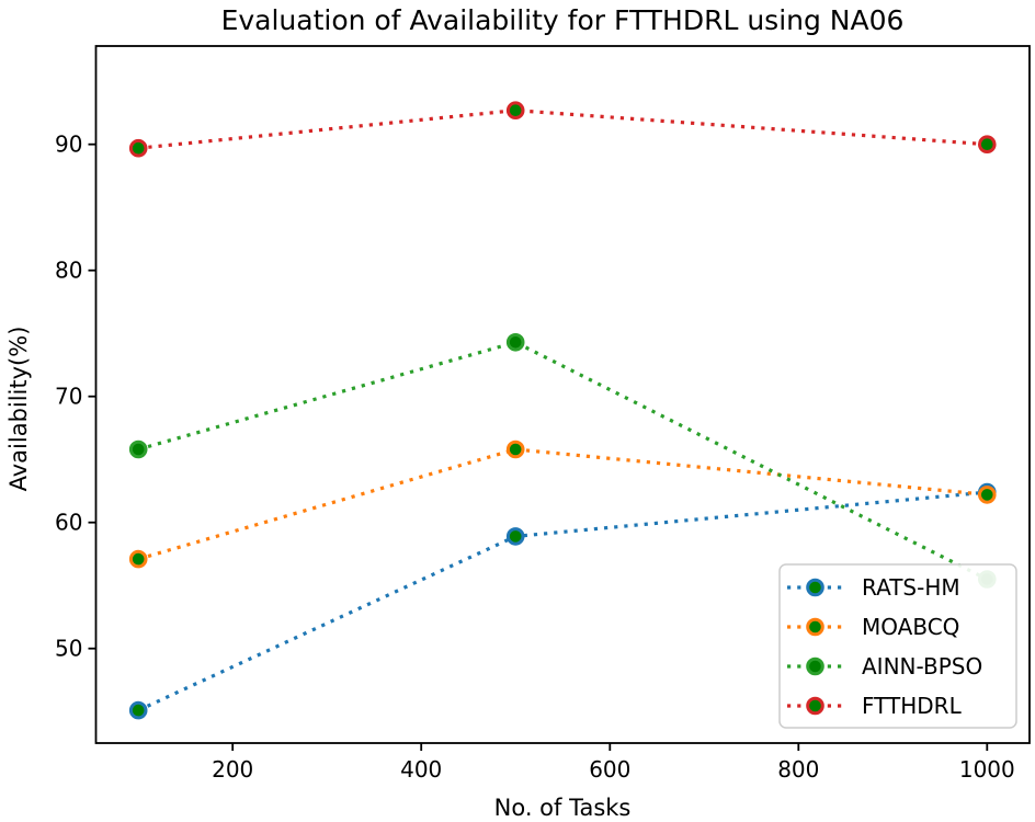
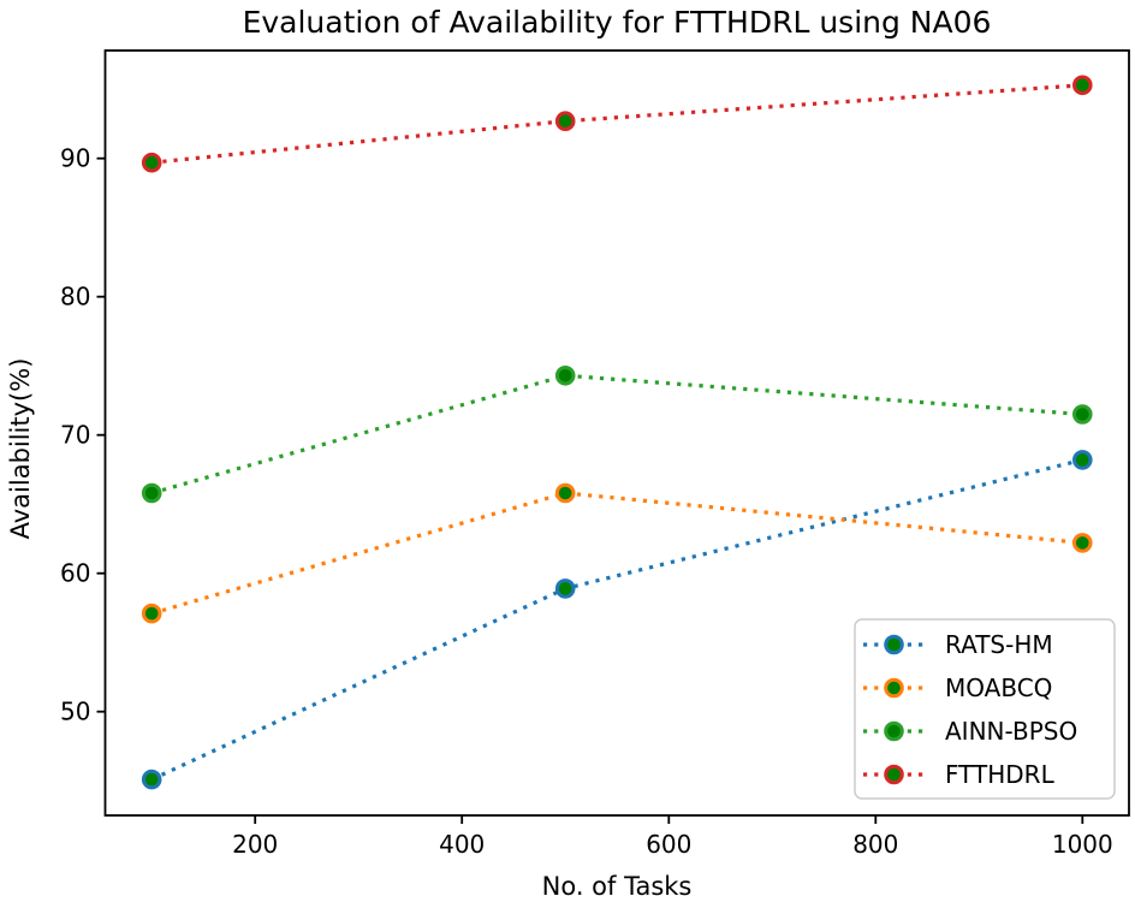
RATS-HM/1000: 62.4 -> 68.2
AINN-BPSO/1000: 55.5 -> 71.5
FTTHDRL/1000: 90.0 -> 95.3
